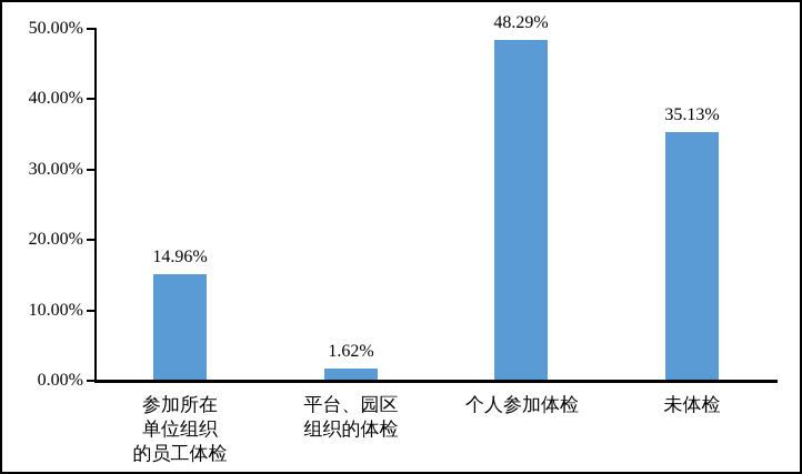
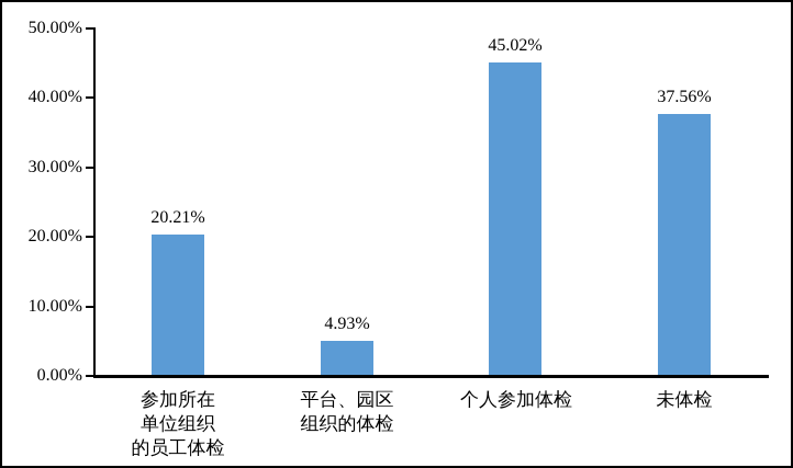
参加所在单位组织的员工体检: 14.96% -> 20.21%
平台、园区组织的体检: 1.62% -> 4.93%
个人参加体检: 48.29% -> 45.02%
未体检: 35.13% -> 37.56%
